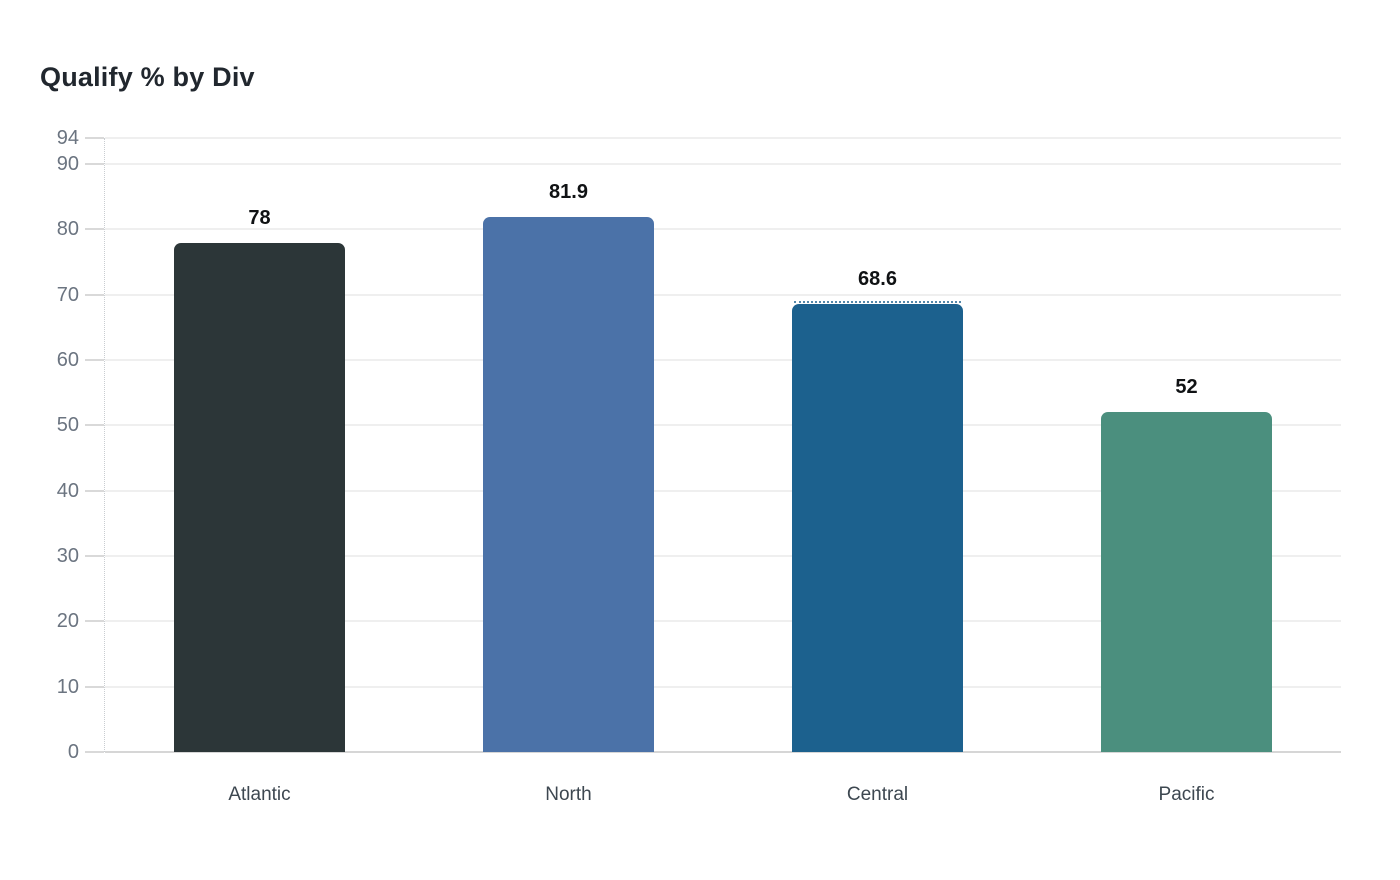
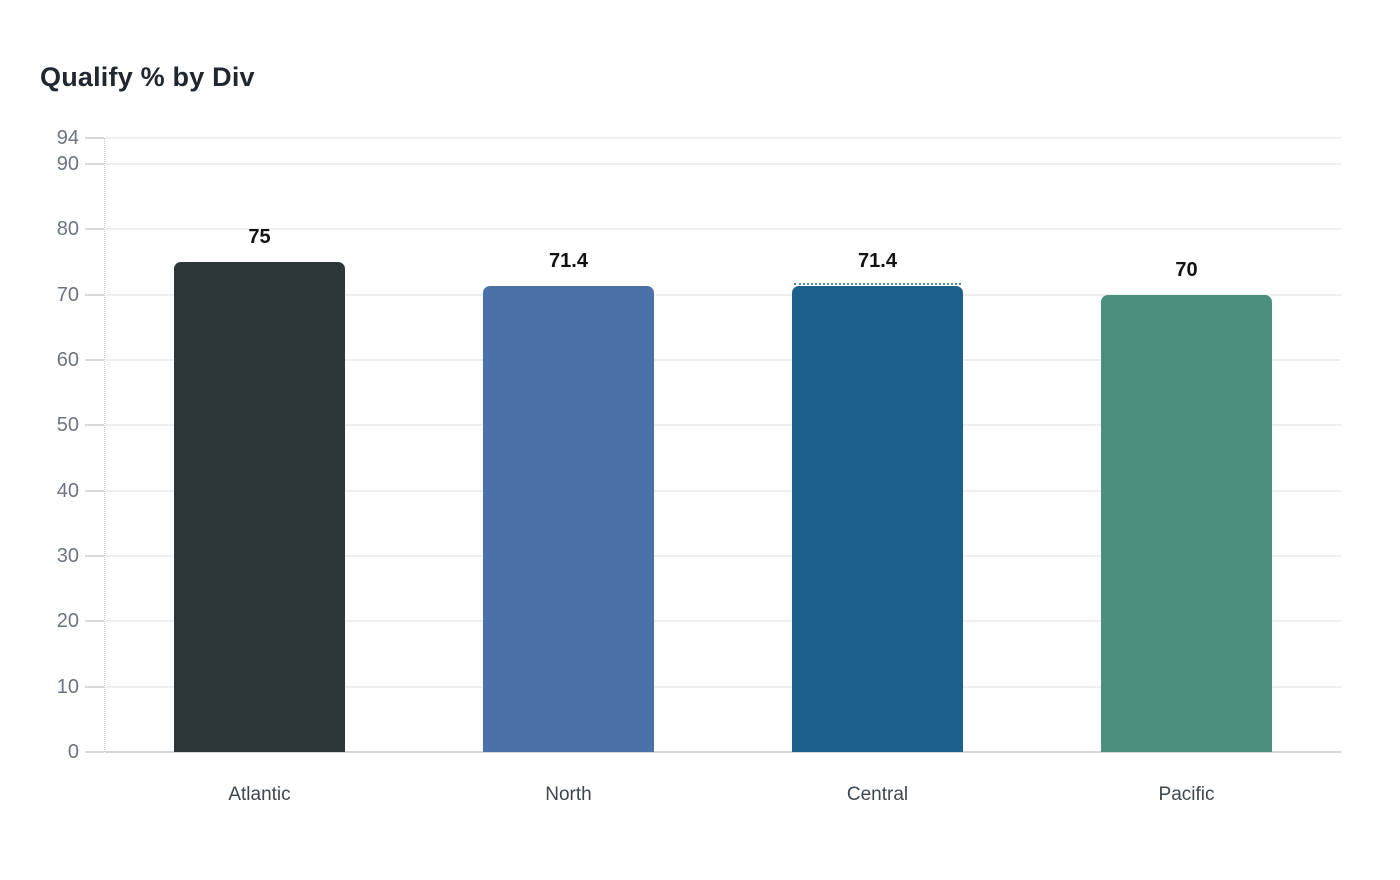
Atlantic: 78 -> 75
North: 81.9 -> 71.4
Central: 68.6 -> 71.4
Pacific: 52 -> 70
